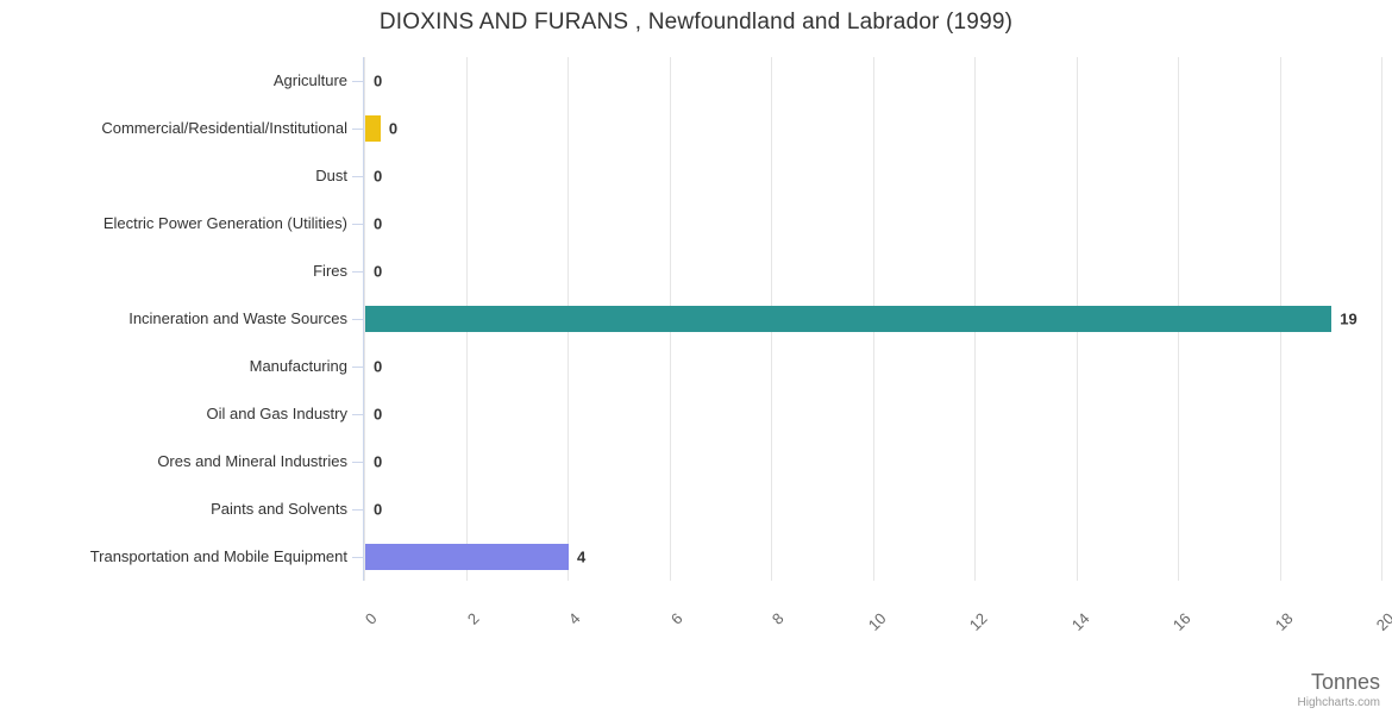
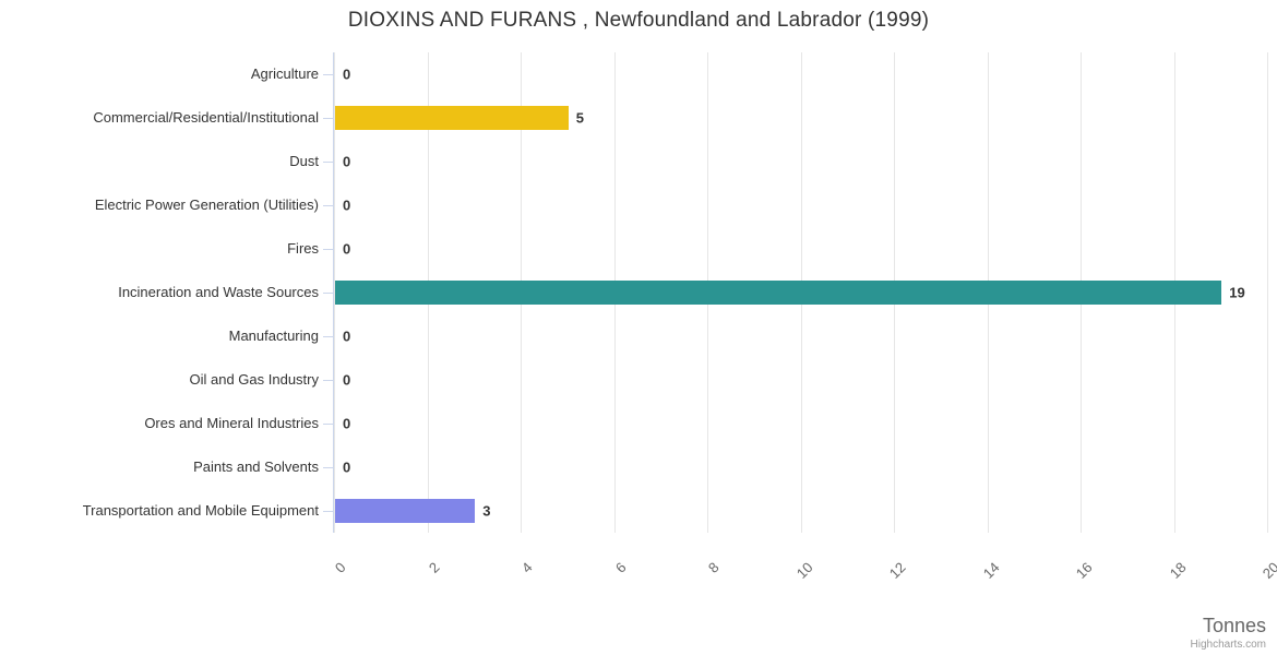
Commercial/Residential/Institutional: 0 -> 5
Transportation and Mobile Equipment: 4 -> 3
